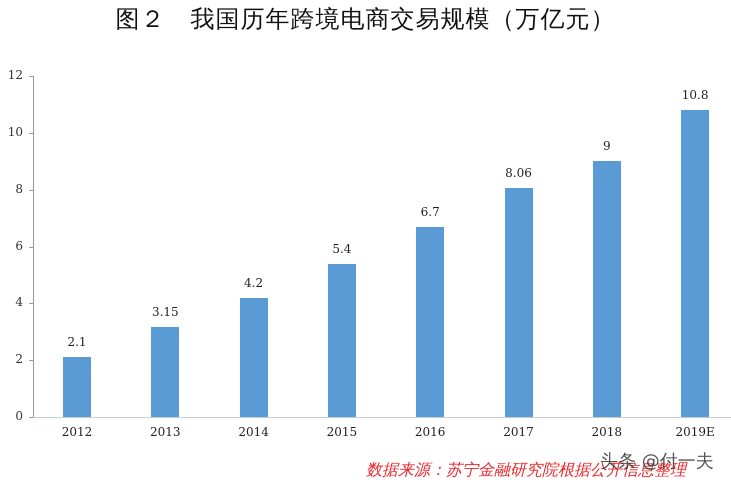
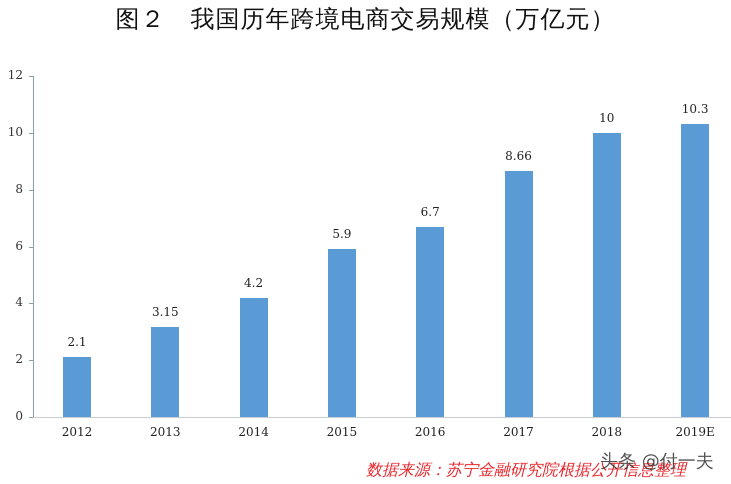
2015: 5.4 -> 5.9
2017: 8.06 -> 8.66
2018: 9 -> 10
2019E: 10.8 -> 10.3
